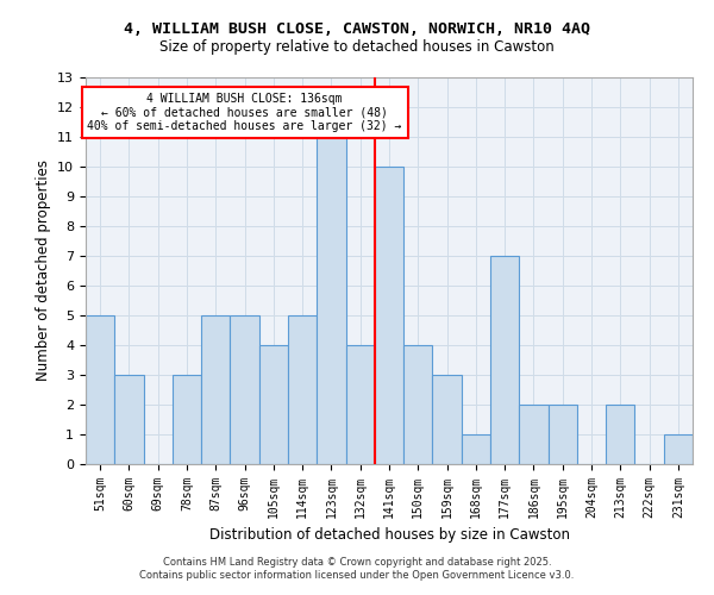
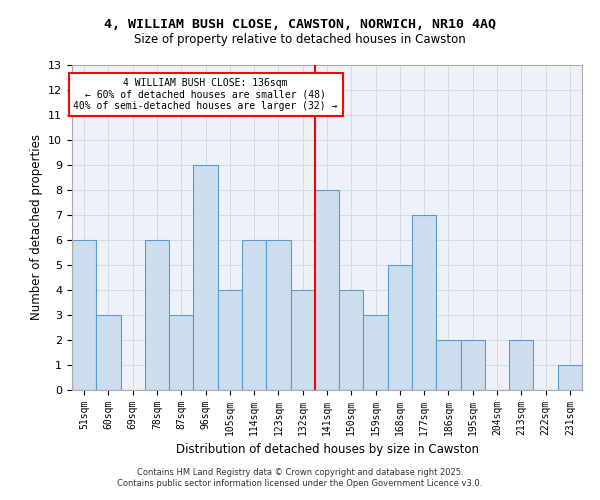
51sqm: 5 -> 6
78sqm: 3 -> 6
87sqm: 5 -> 3
96sqm: 5 -> 9
114sqm: 5 -> 6
123sqm: 11 -> 6
141sqm: 10 -> 8
168sqm: 1 -> 5
